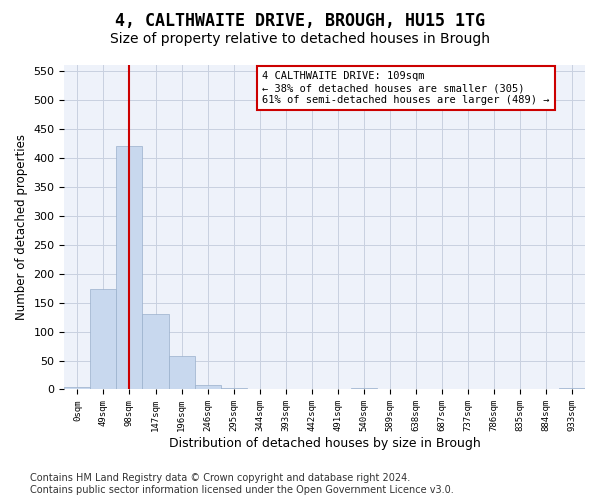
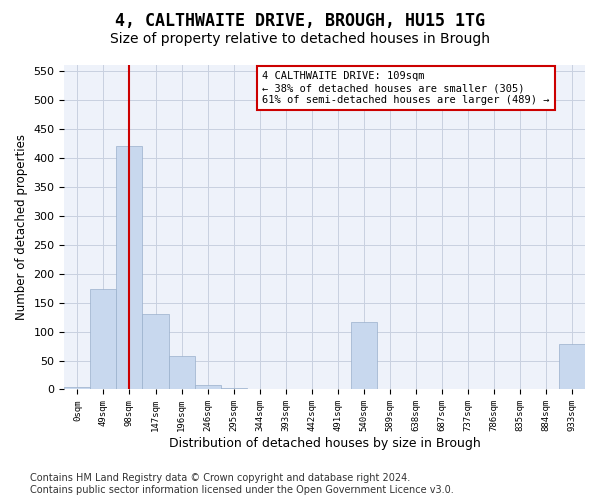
540sqm: 3 -> 116
933sqm: 3 -> 78
